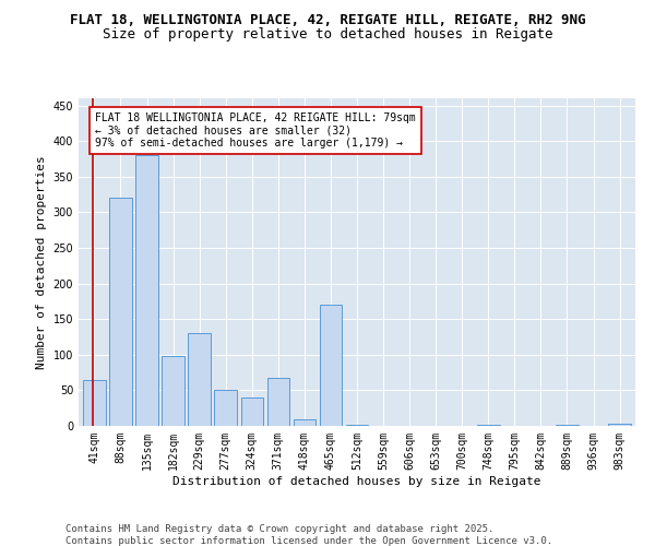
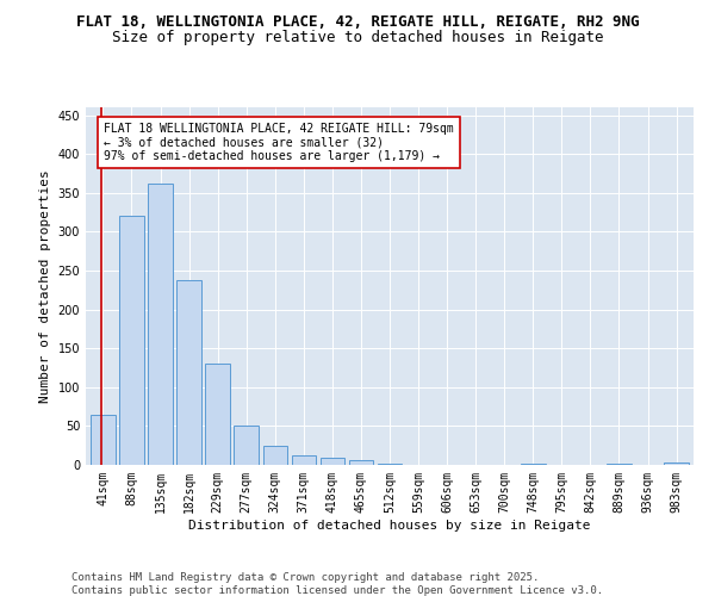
135sqm: 380 -> 362
182sqm: 98 -> 238
324sqm: 40 -> 25
371sqm: 68 -> 13
465sqm: 170 -> 6
